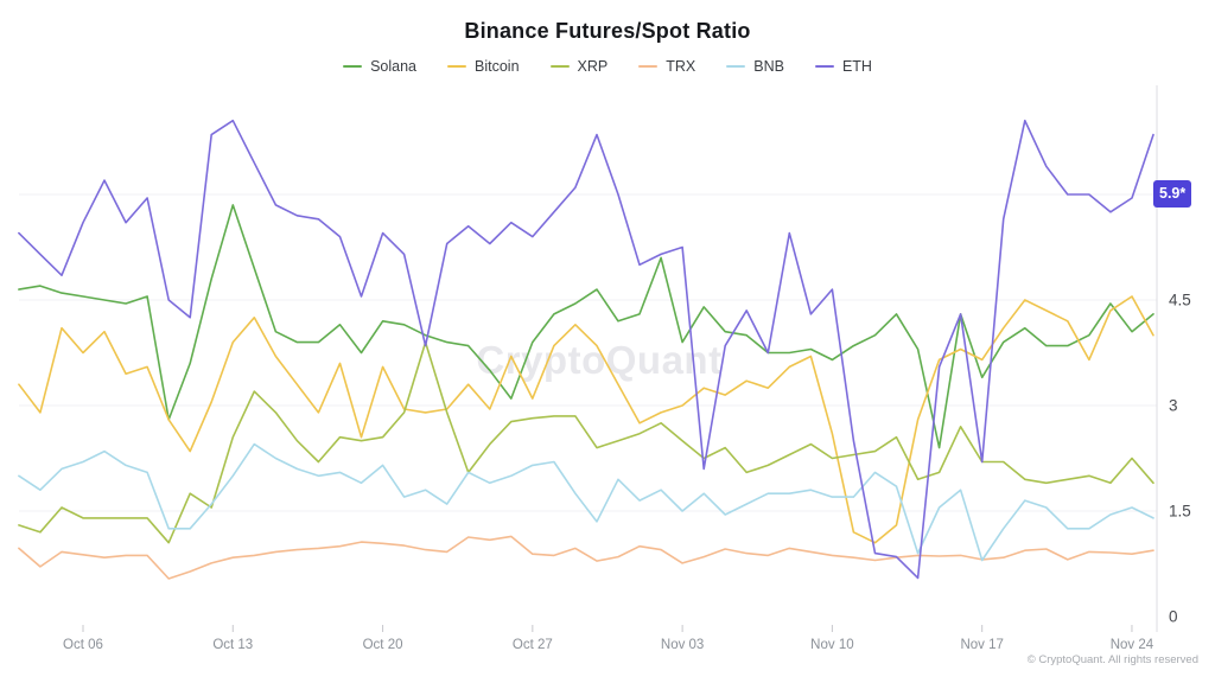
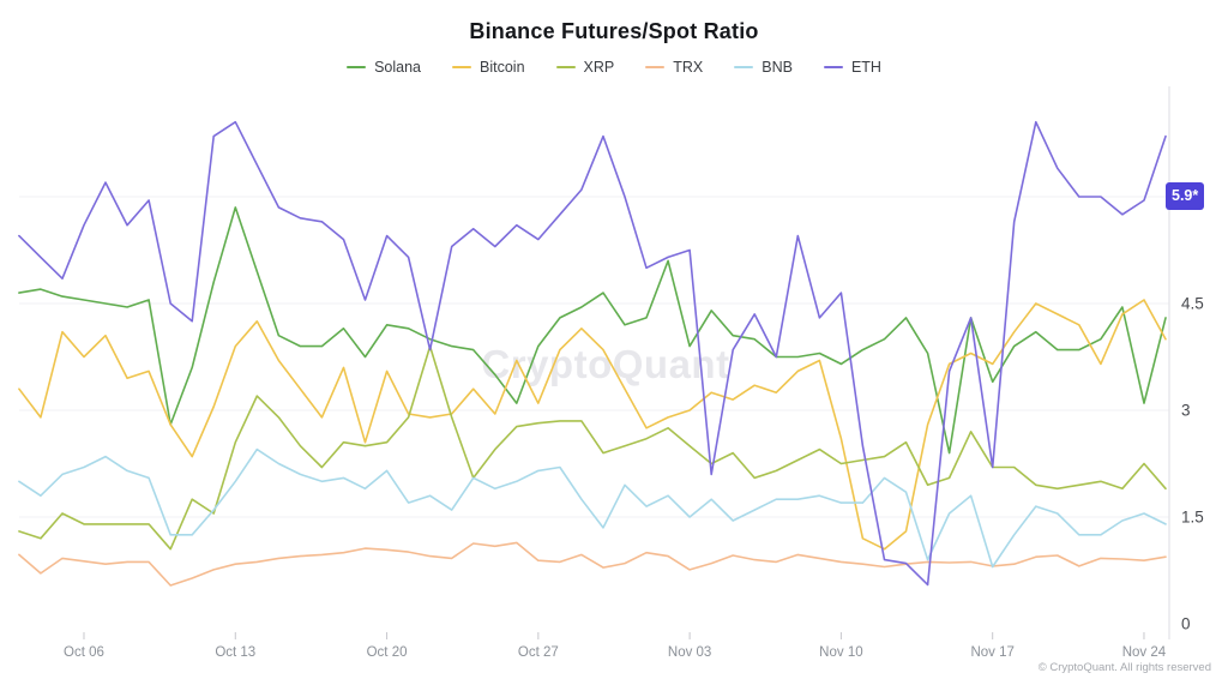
Solana/Nov 24: 4.0 -> 3.1
